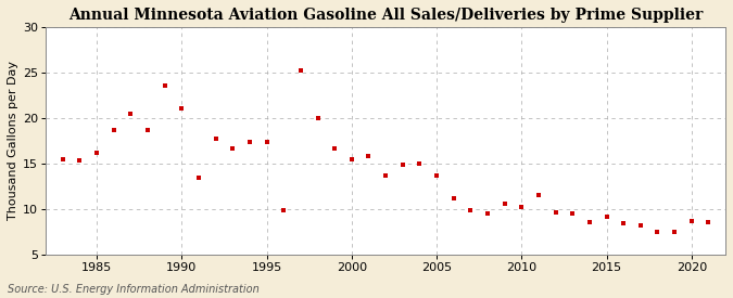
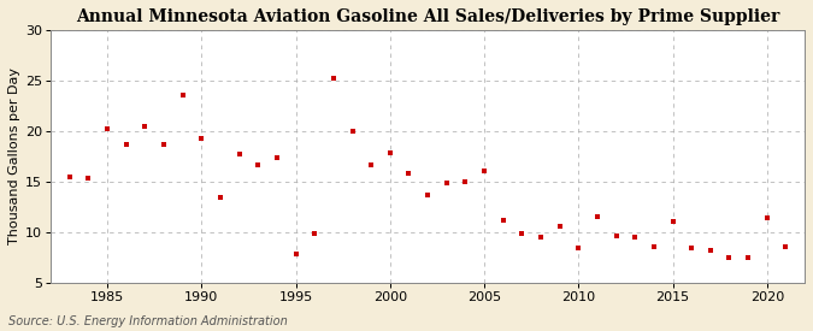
1985: 16.2 -> 20.2
1990: 21.0 -> 19.2
1995: 17.3 -> 7.8
2000: 15.4 -> 17.8
2005: 13.6 -> 16.0
2010: 10.2 -> 8.4
2015: 9.1 -> 11.0
2020: 8.6 -> 11.4
